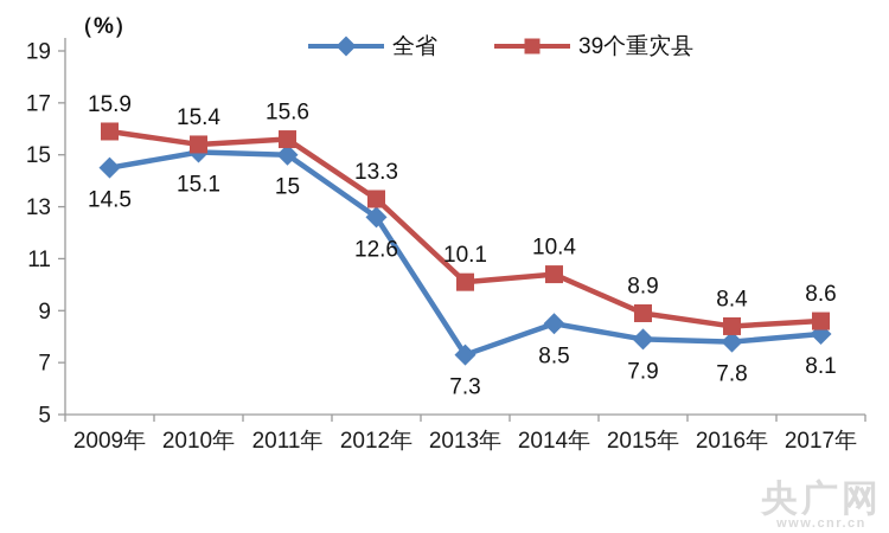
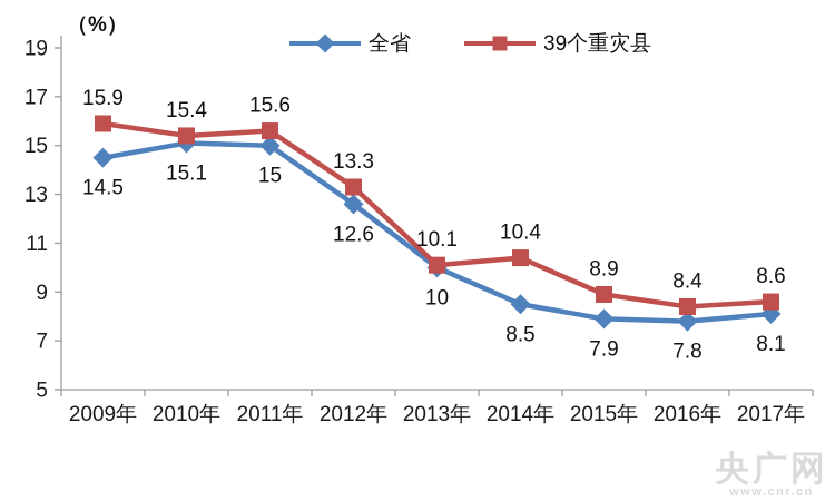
全省/2013年: 7.3 -> 10
